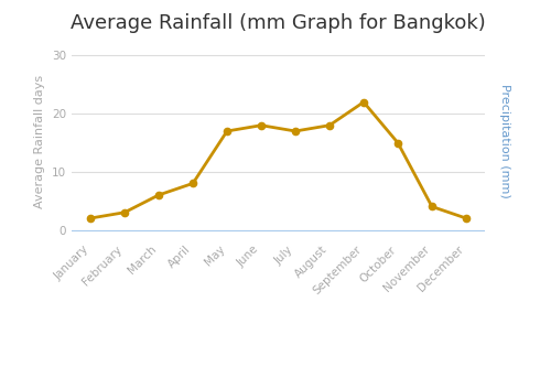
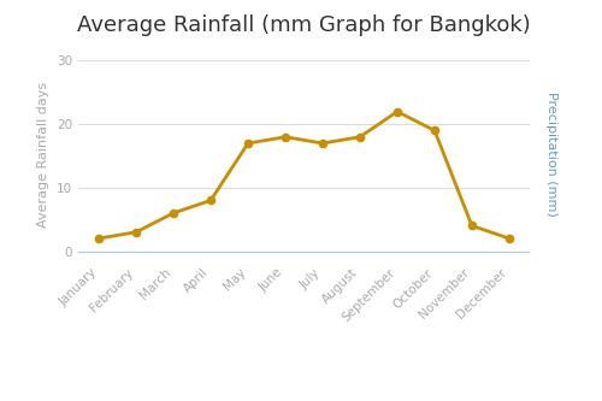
October: 15 -> 19
